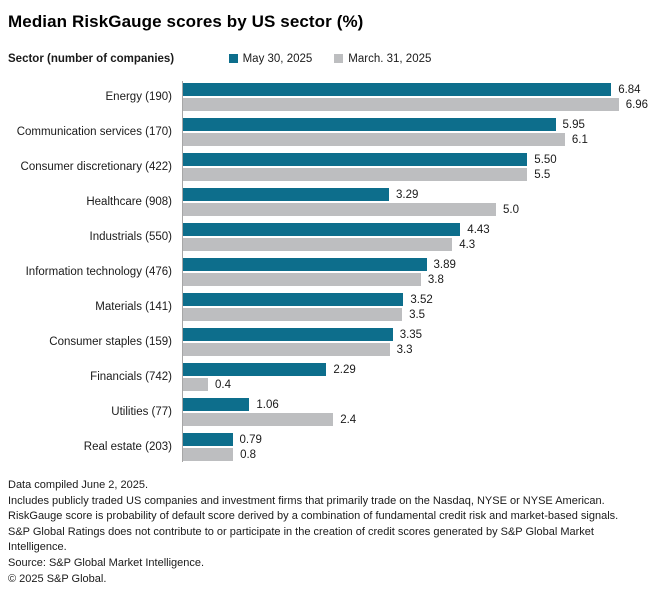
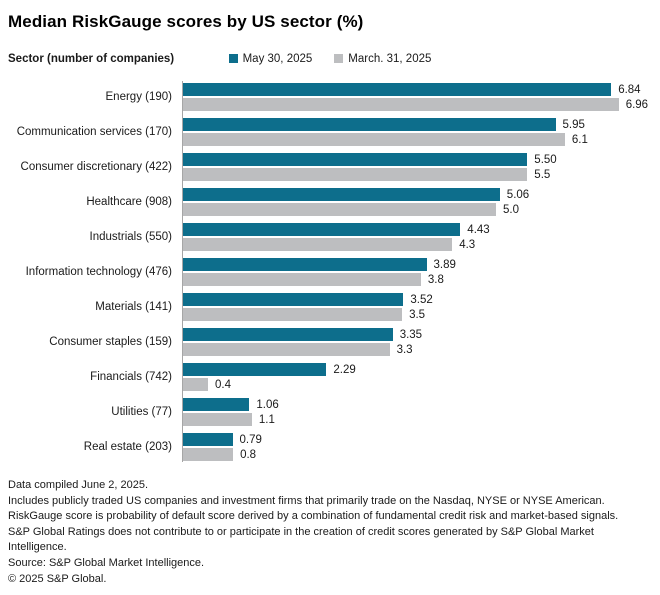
May 30, 2025/Healthcare (908): 3.29 -> 5.06
March. 31, 2025/Utilities (77): 2.4 -> 1.1
